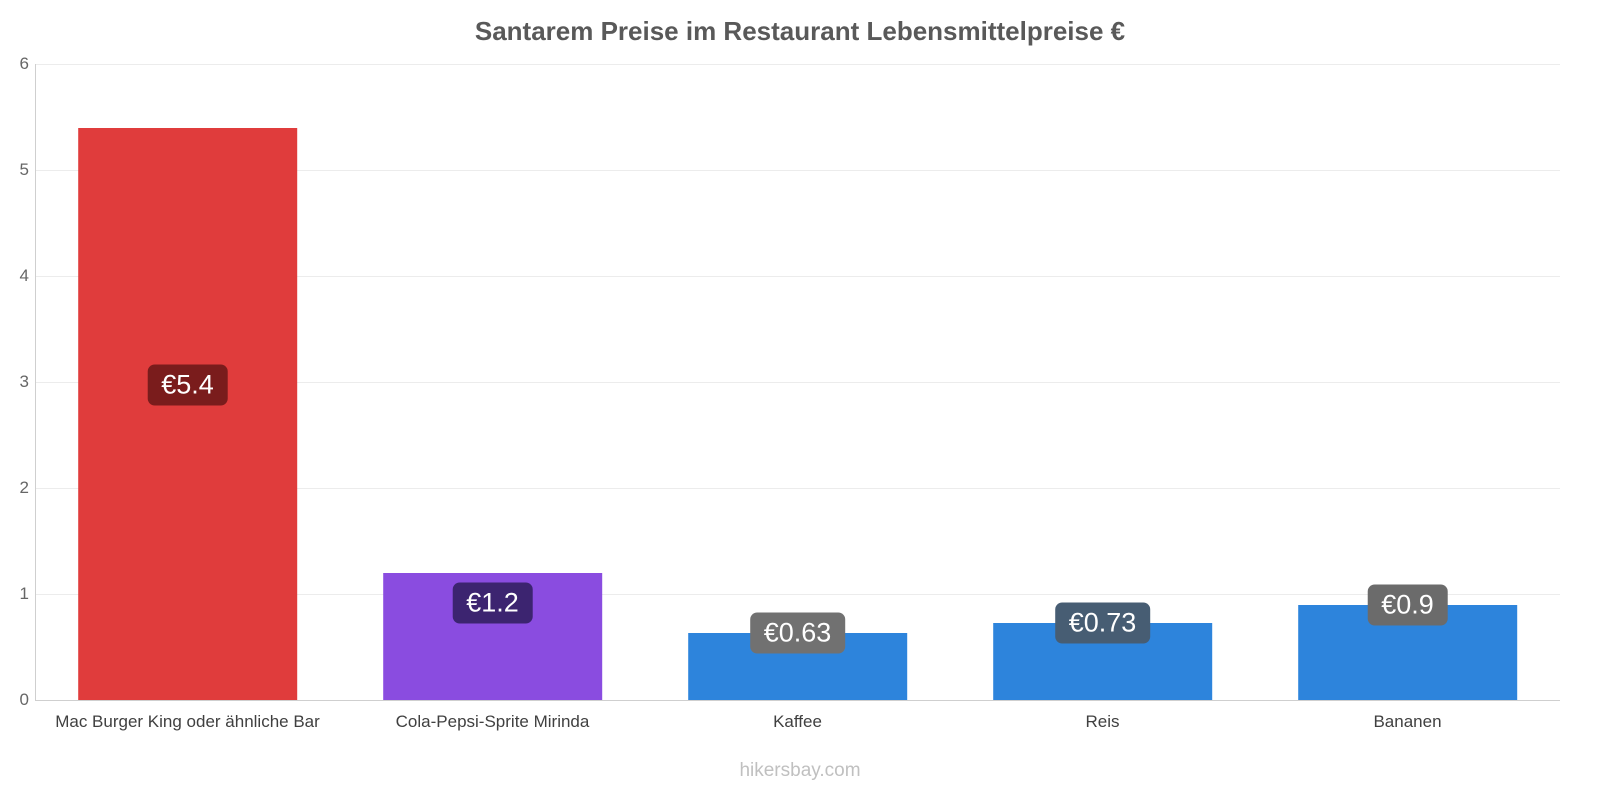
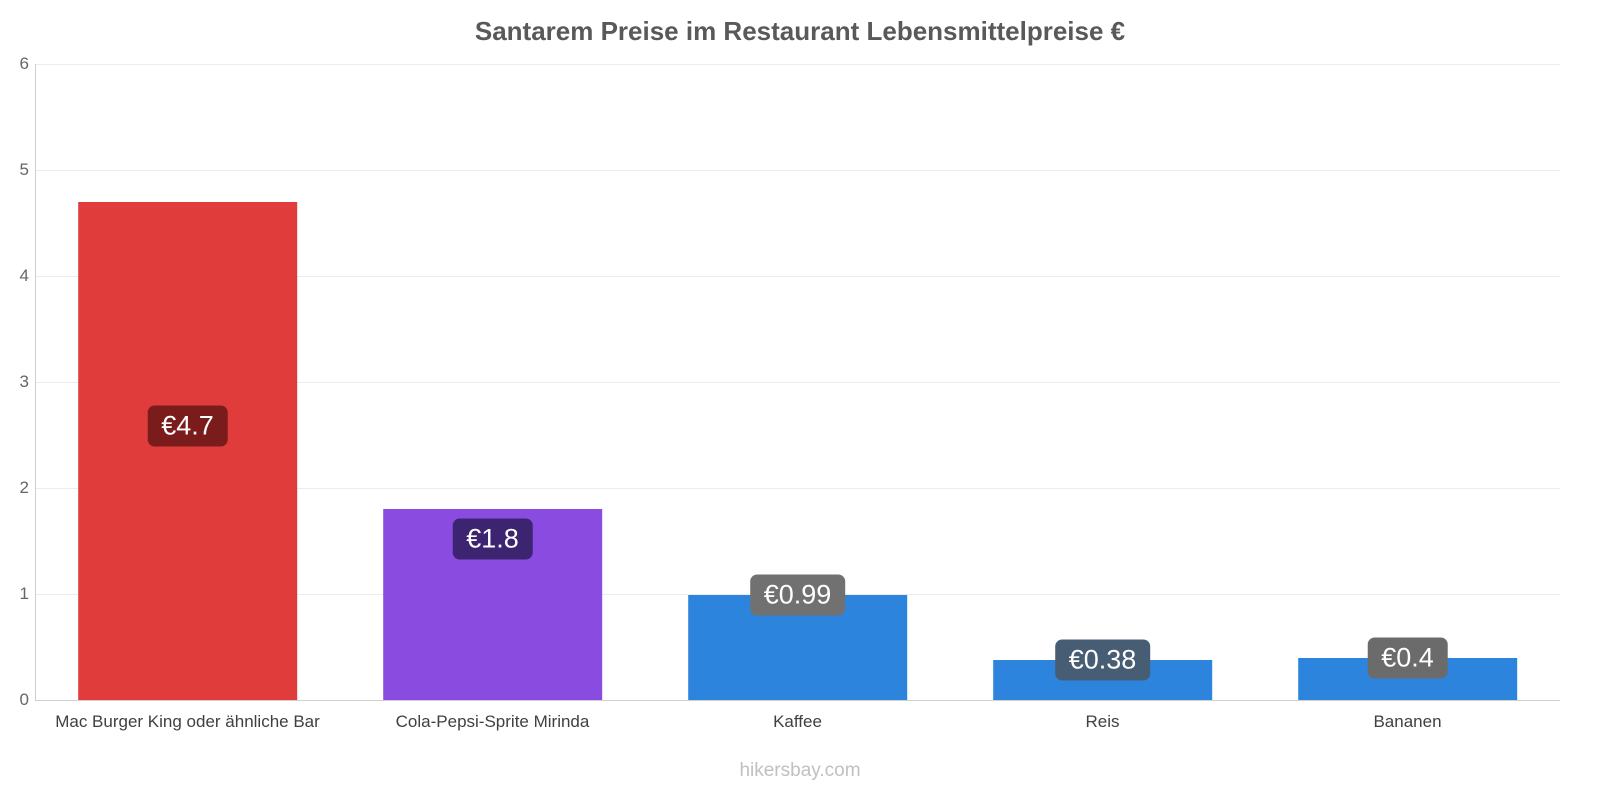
Mac Burger King oder ähnliche Bar: €5.4 -> €4.7
Cola-Pepsi-Sprite Mirinda: €1.2 -> €1.8
Kaffee: €0.63 -> €0.99
Reis: €0.73 -> €0.38
Bananen: €0.9 -> €0.4
